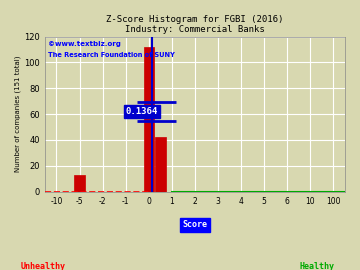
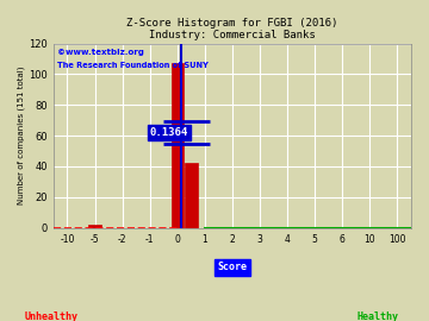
-5: 13 -> 2
0: 112 -> 107
